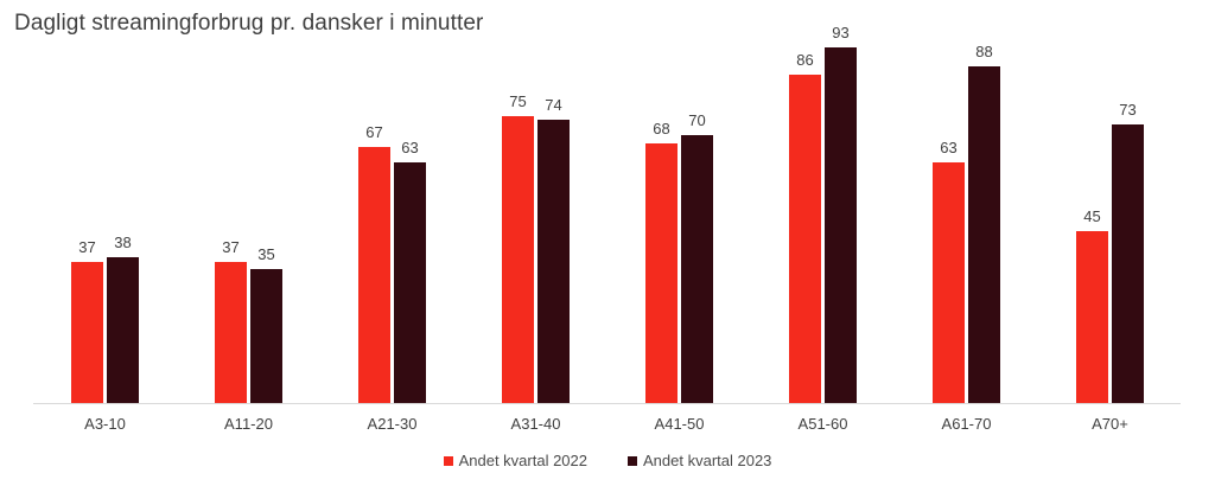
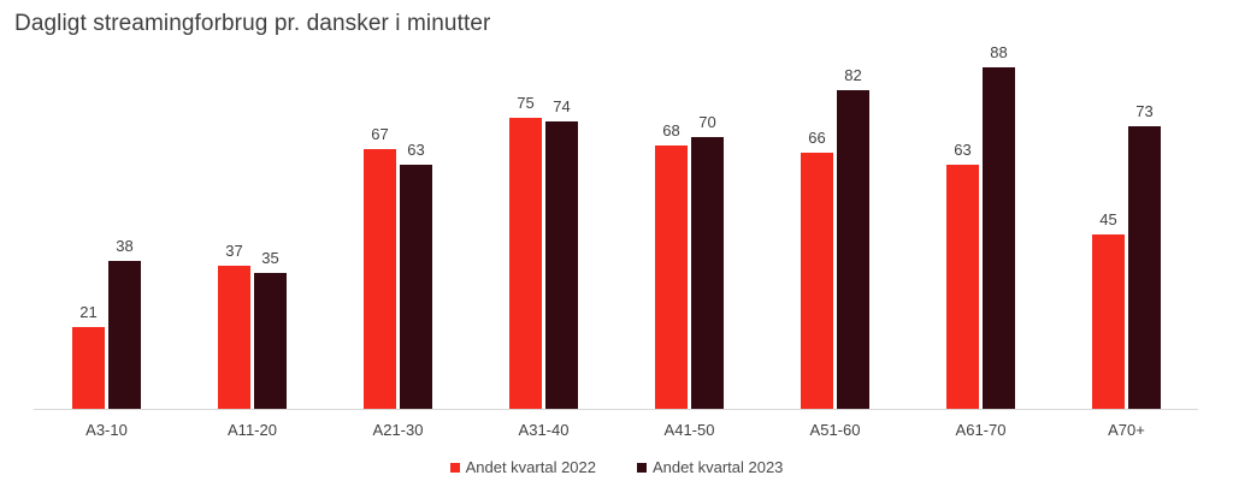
Andet kvartal 2022/A3-10: 37 -> 21
Andet kvartal 2022/A51-60: 86 -> 66
Andet kvartal 2023/A51-60: 93 -> 82
